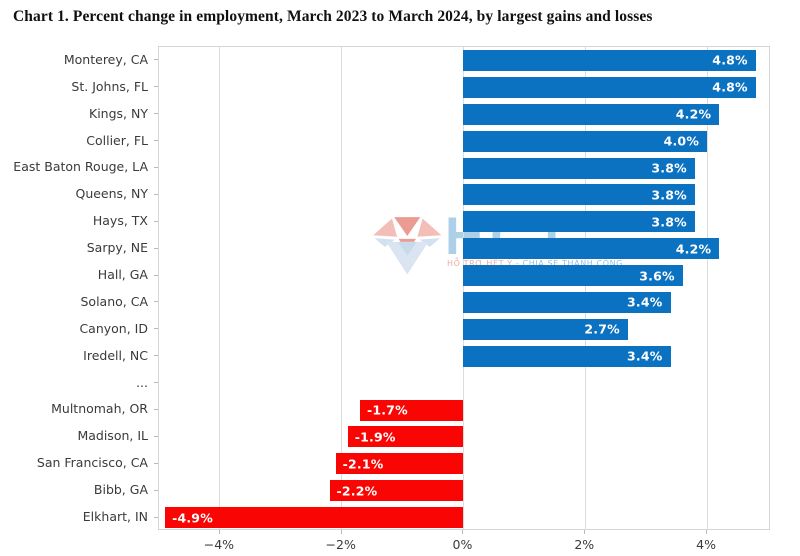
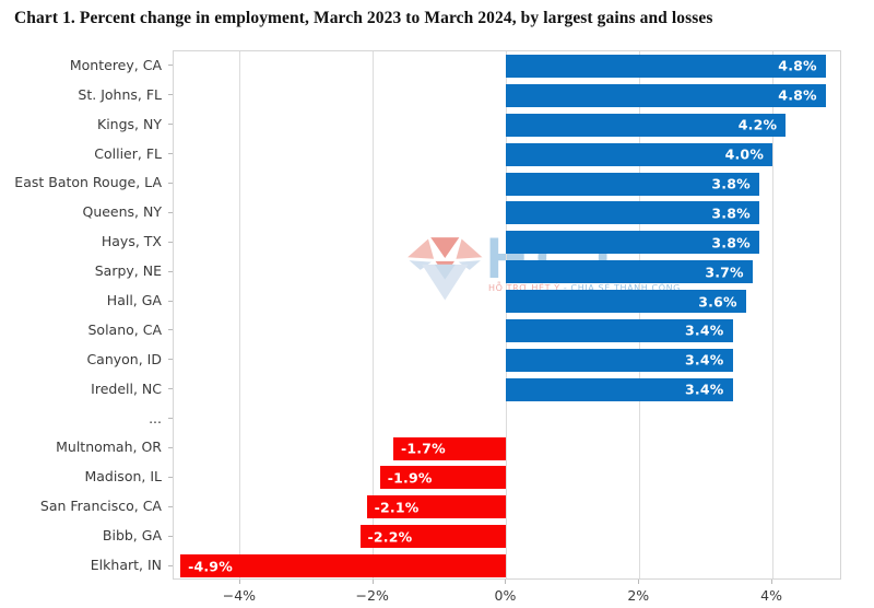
Sarpy, NE: 4.2% -> 3.7%
Canyon, ID: 2.7% -> 3.4%
